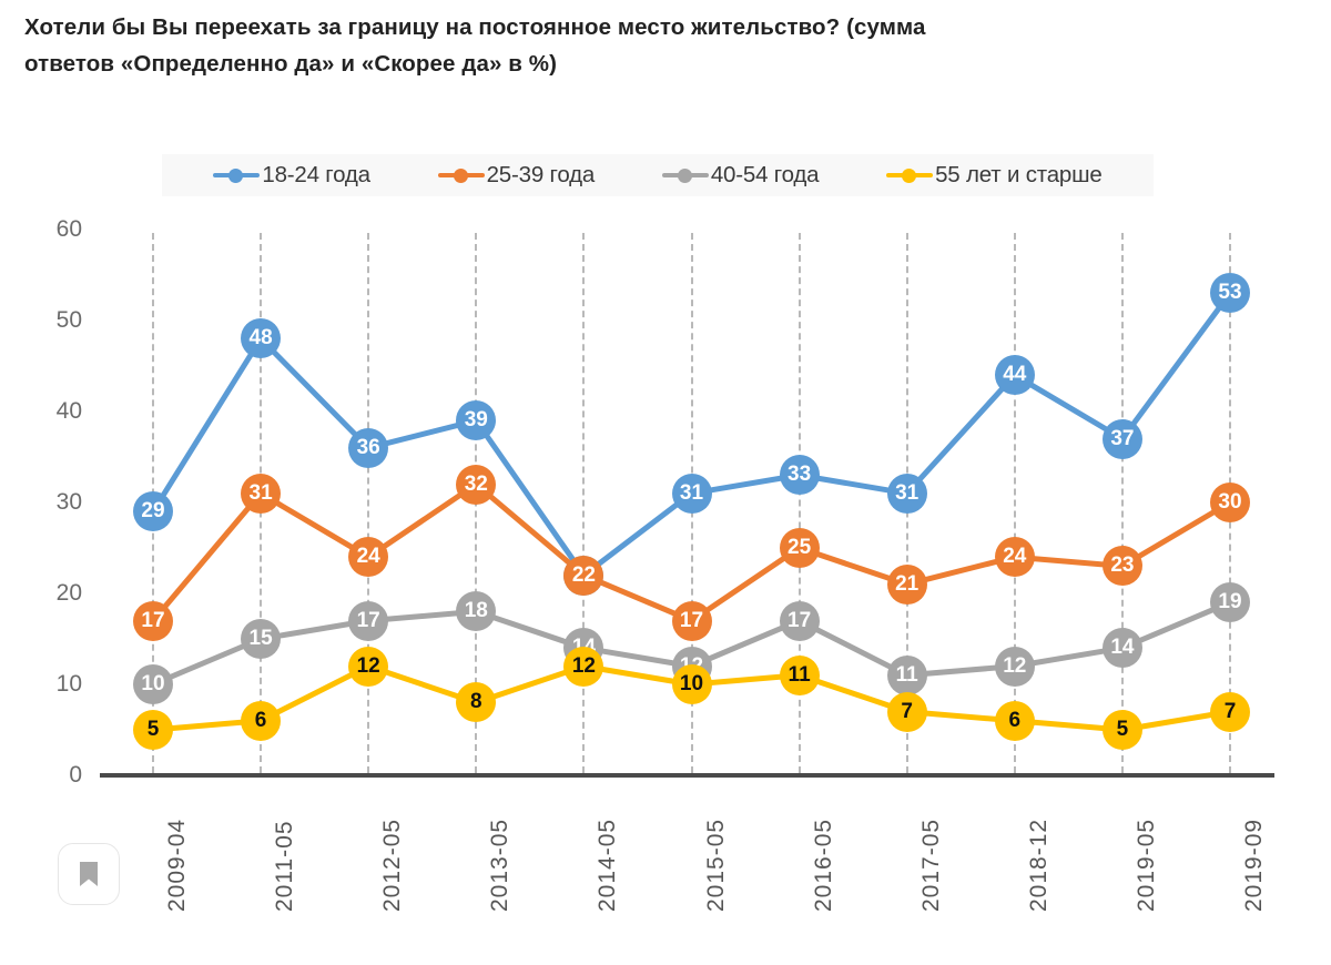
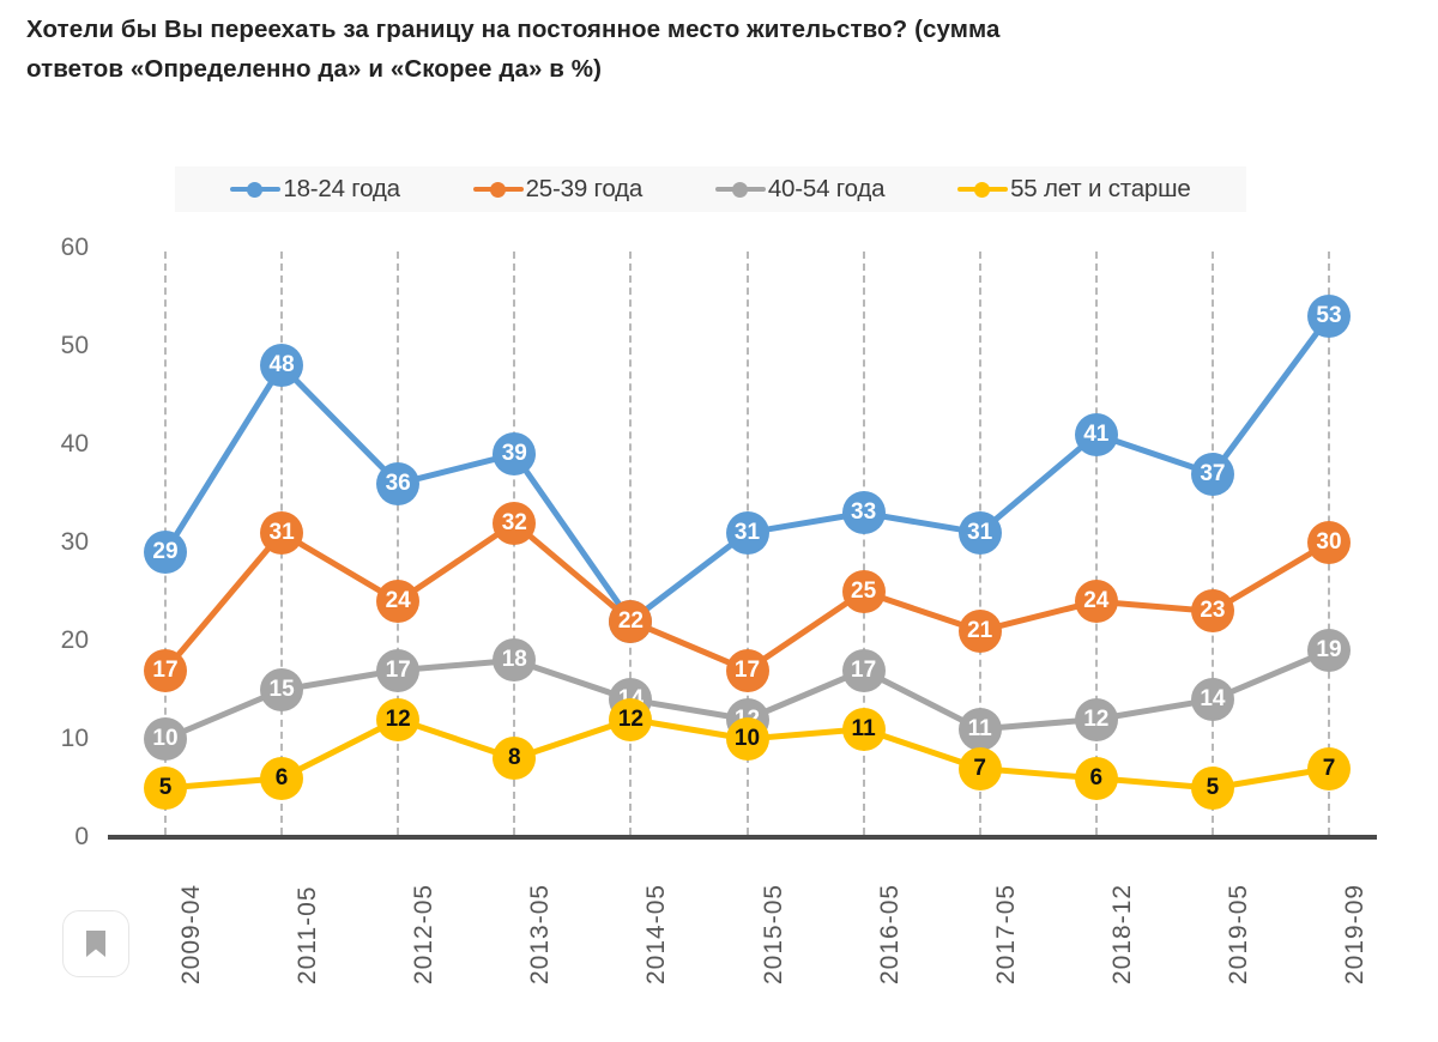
18-24 года/2018-12: 44 -> 41
